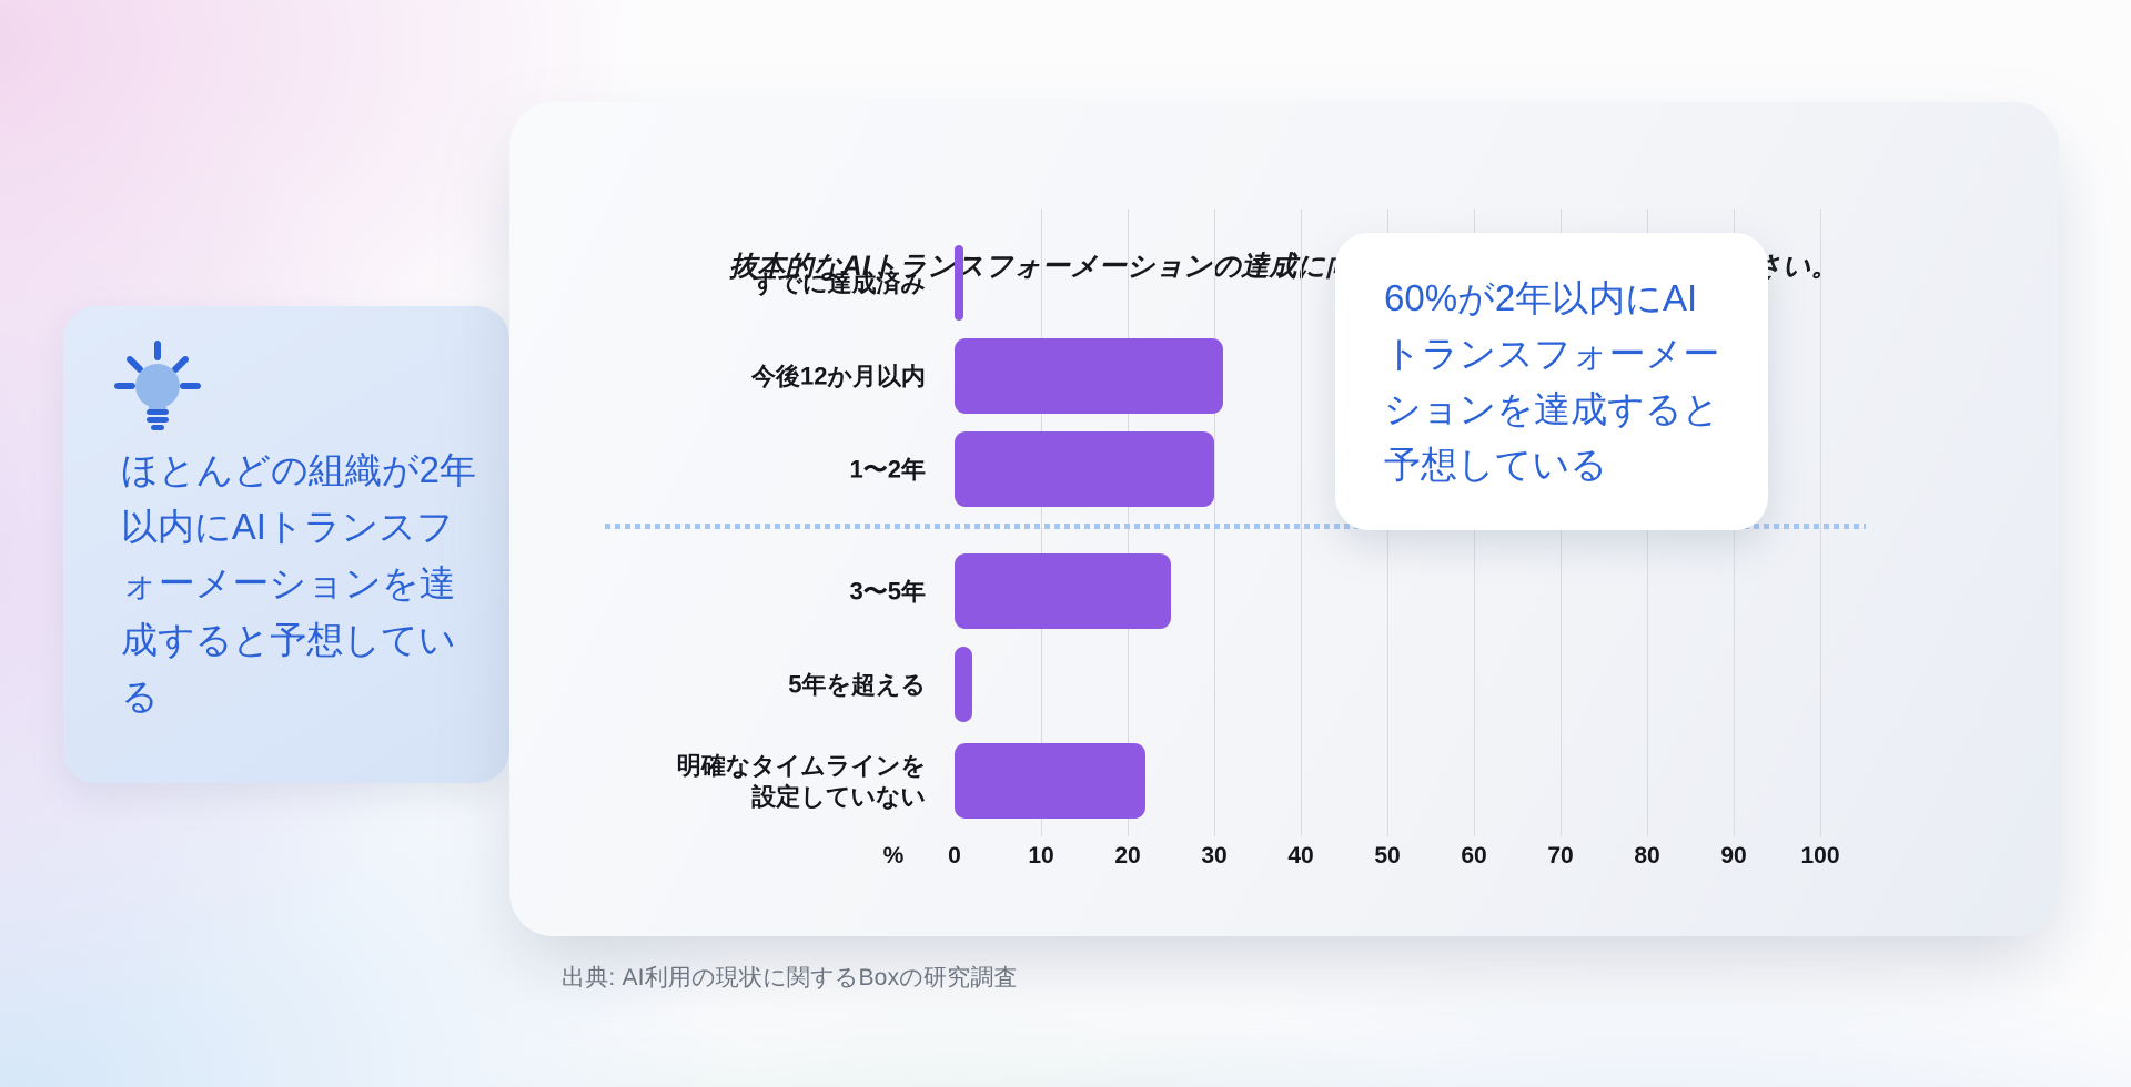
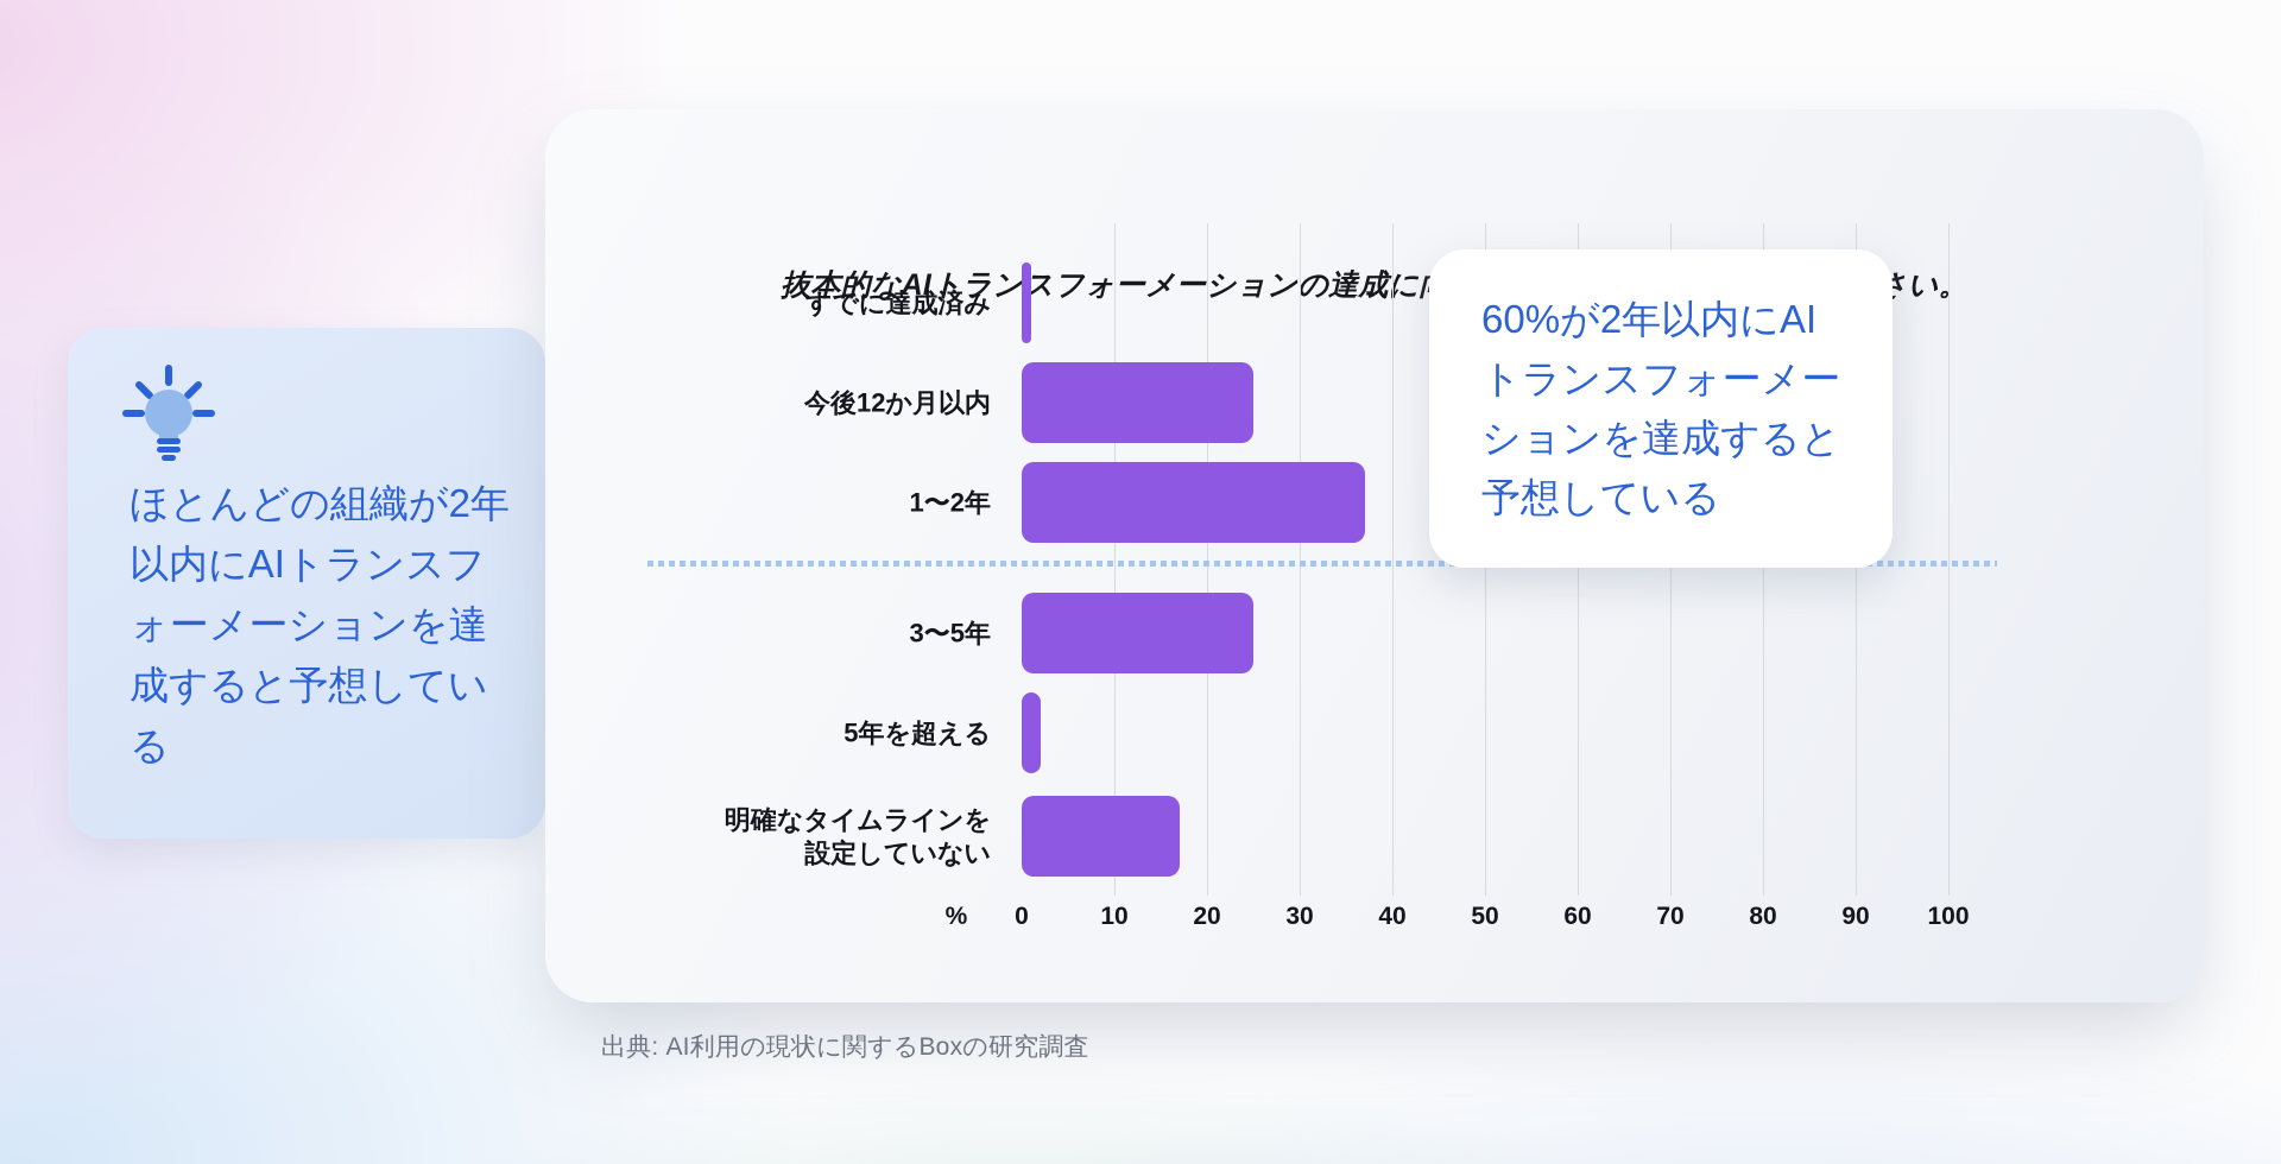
今後12か月以内: 31 -> 25
1〜2年: 30 -> 37
明確なタイムラインを 設定していない: 22 -> 17
